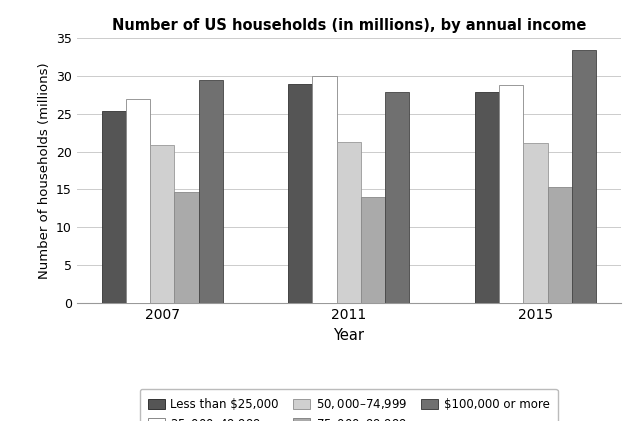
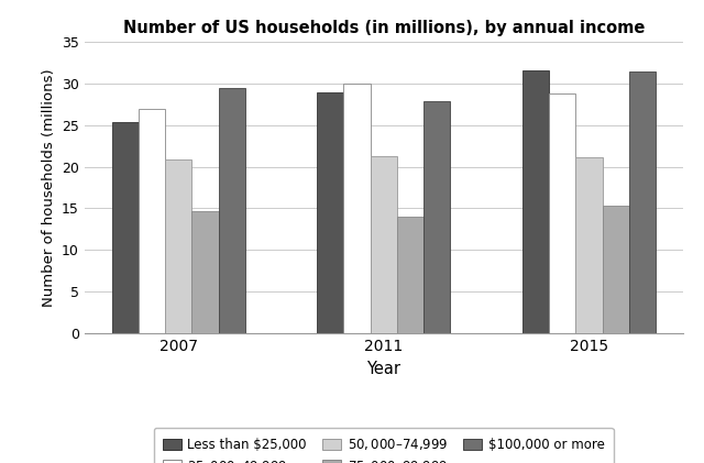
Less than $25,000/2015: 27.9 -> 31.6
$100,000 or more/2015: 33.4 -> 31.4
